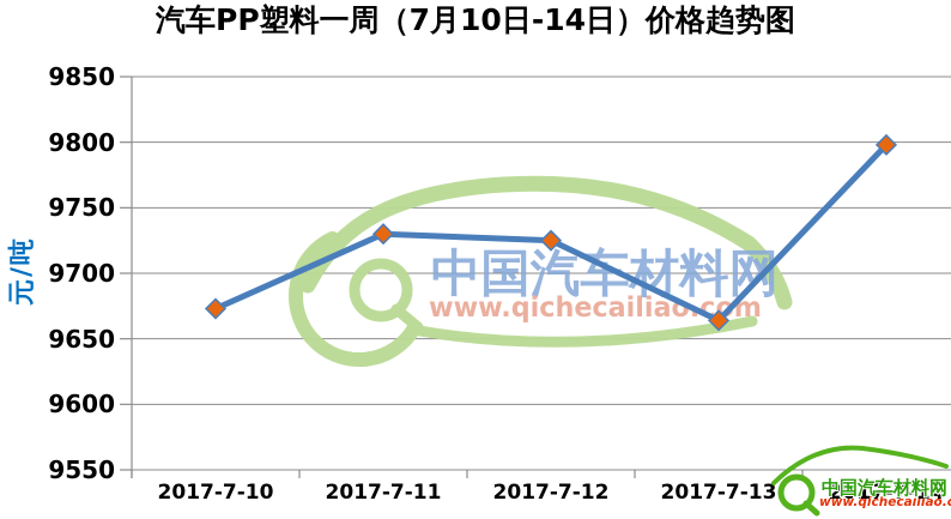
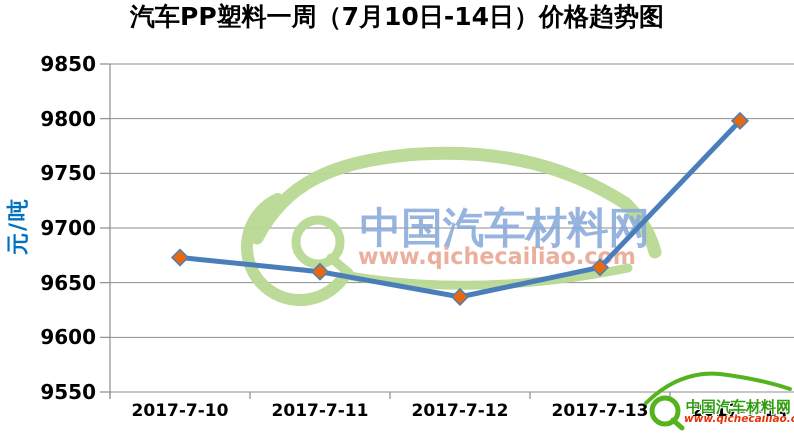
2017-7-11: 9730 -> 9660
2017-7-12: 9725 -> 9637
